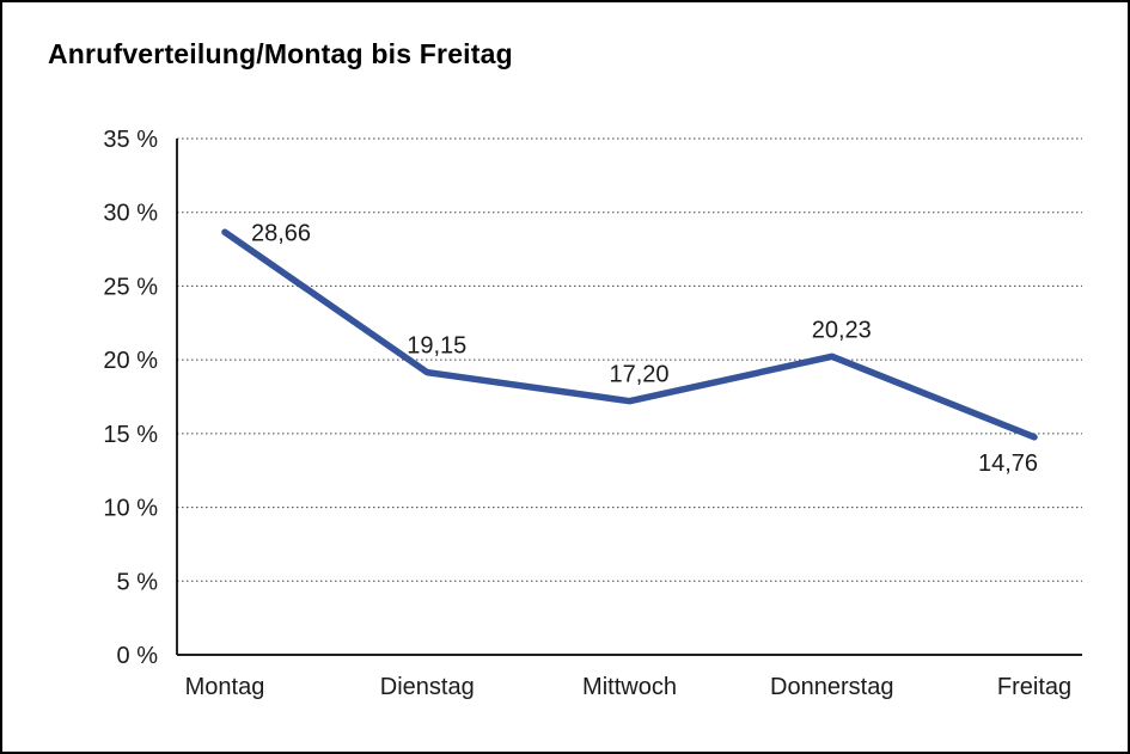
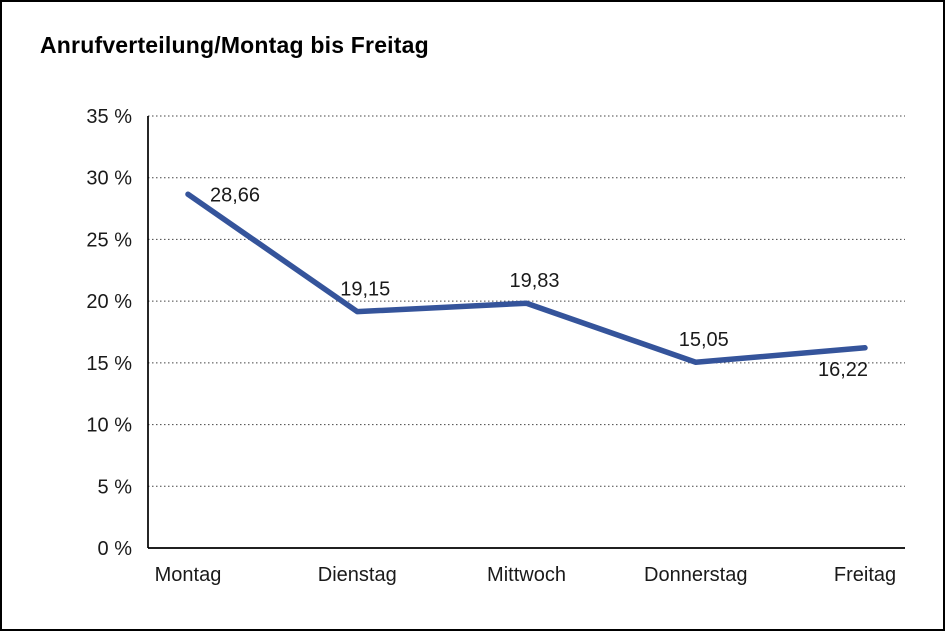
Mittwoch: 17,20 -> 19,83
Donnerstag: 20,23 -> 15,05
Freitag: 14,76 -> 16,22
